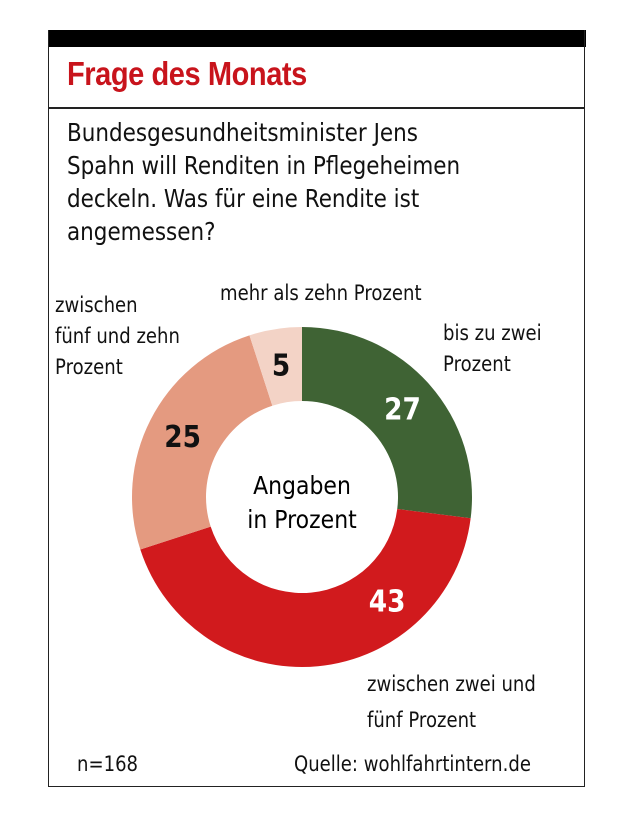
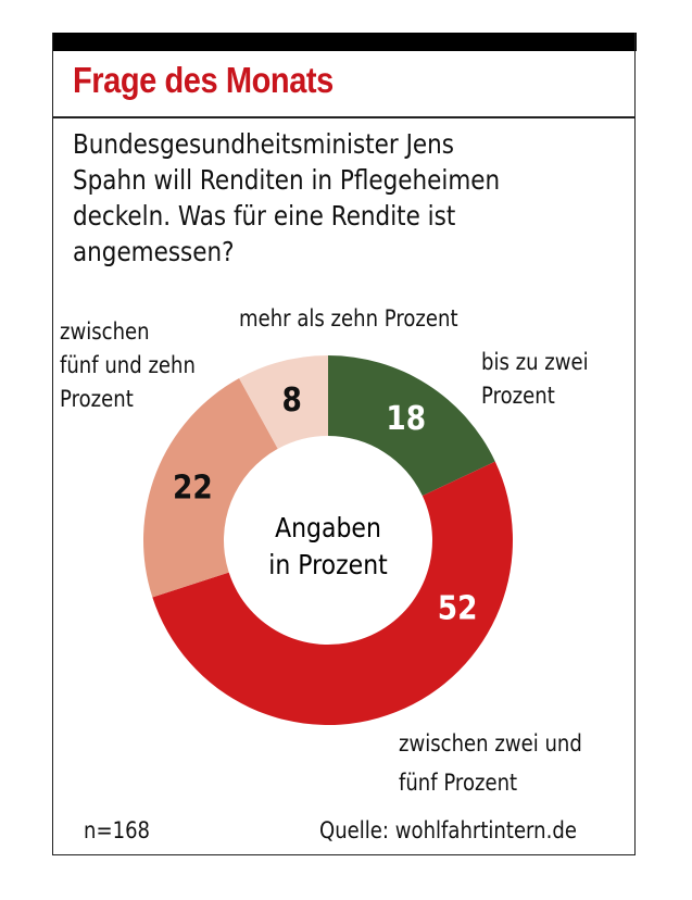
bis zu zwei Prozent: 27 -> 18
zwischen zwei und fünf Prozent: 43 -> 52
zwischen fünf und zehn Prozent: 25 -> 22
mehr als zehn Prozent: 5 -> 8
